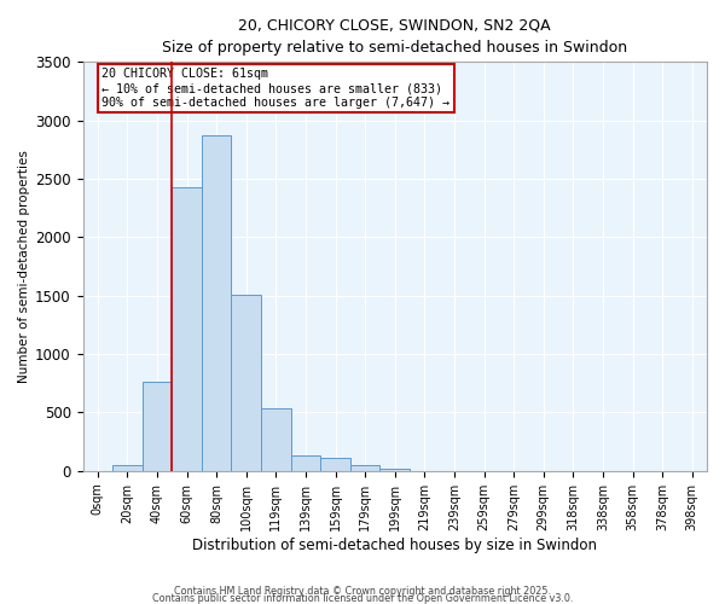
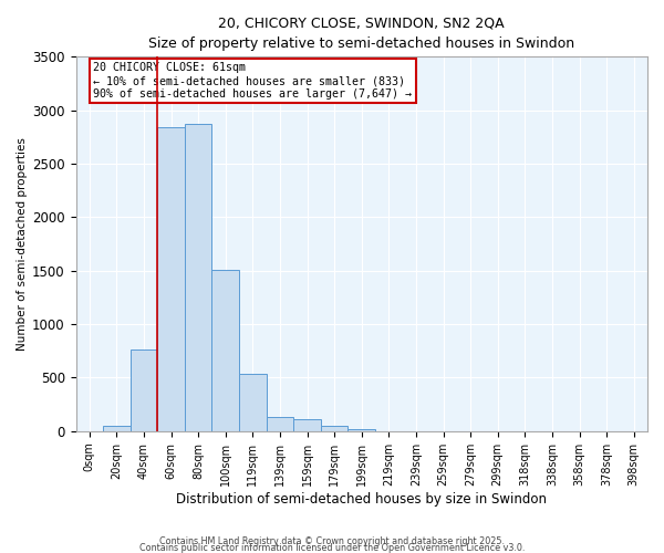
60sqm: 2430 -> 2840
